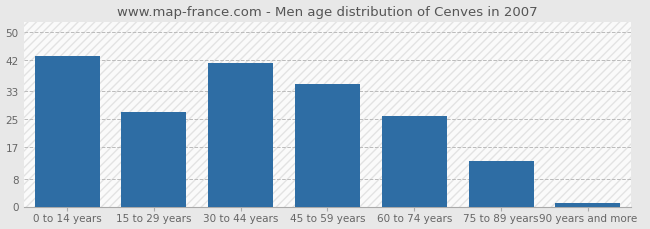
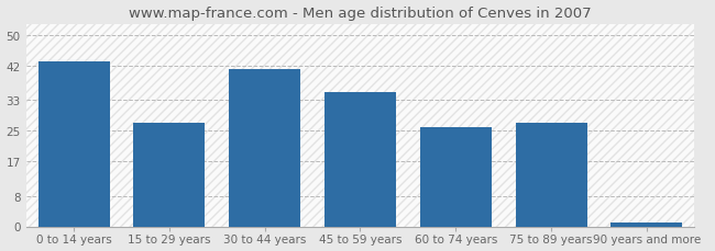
75 to 89 years: 13 -> 27
